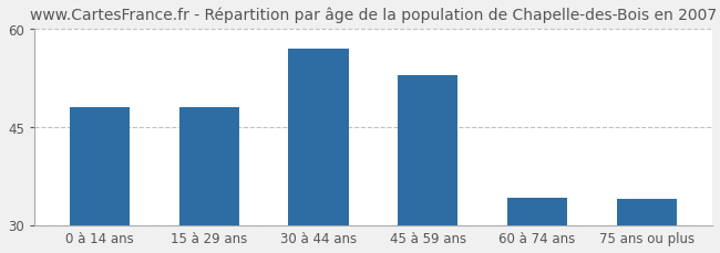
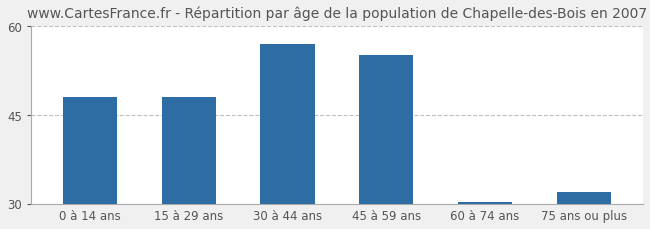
45 à 59 ans: 52.8 -> 55.0
60 à 74 ans: 34.2 -> 30.3
75 ans ou plus: 34.0 -> 32.0
